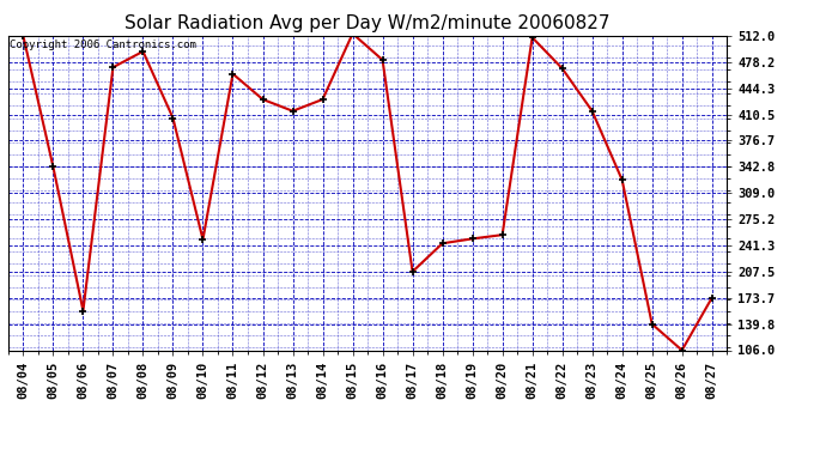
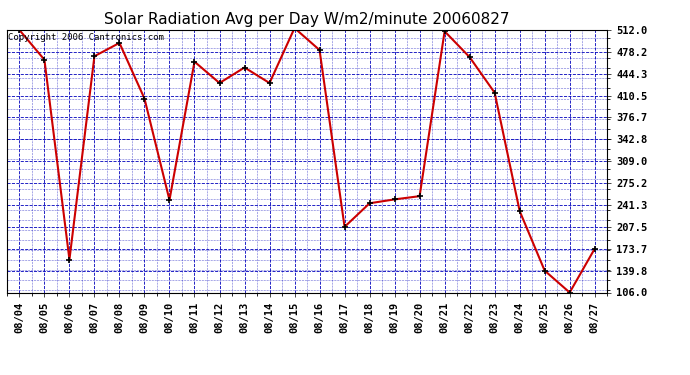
08/05: 343 -> 466
08/13: 415 -> 454
08/24: 326 -> 232
